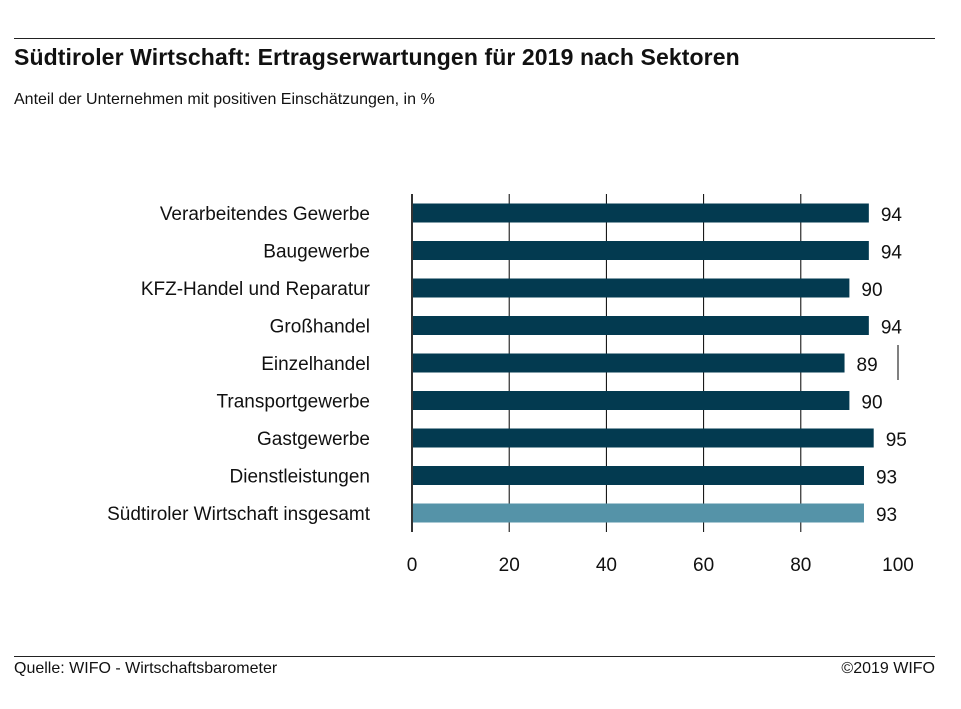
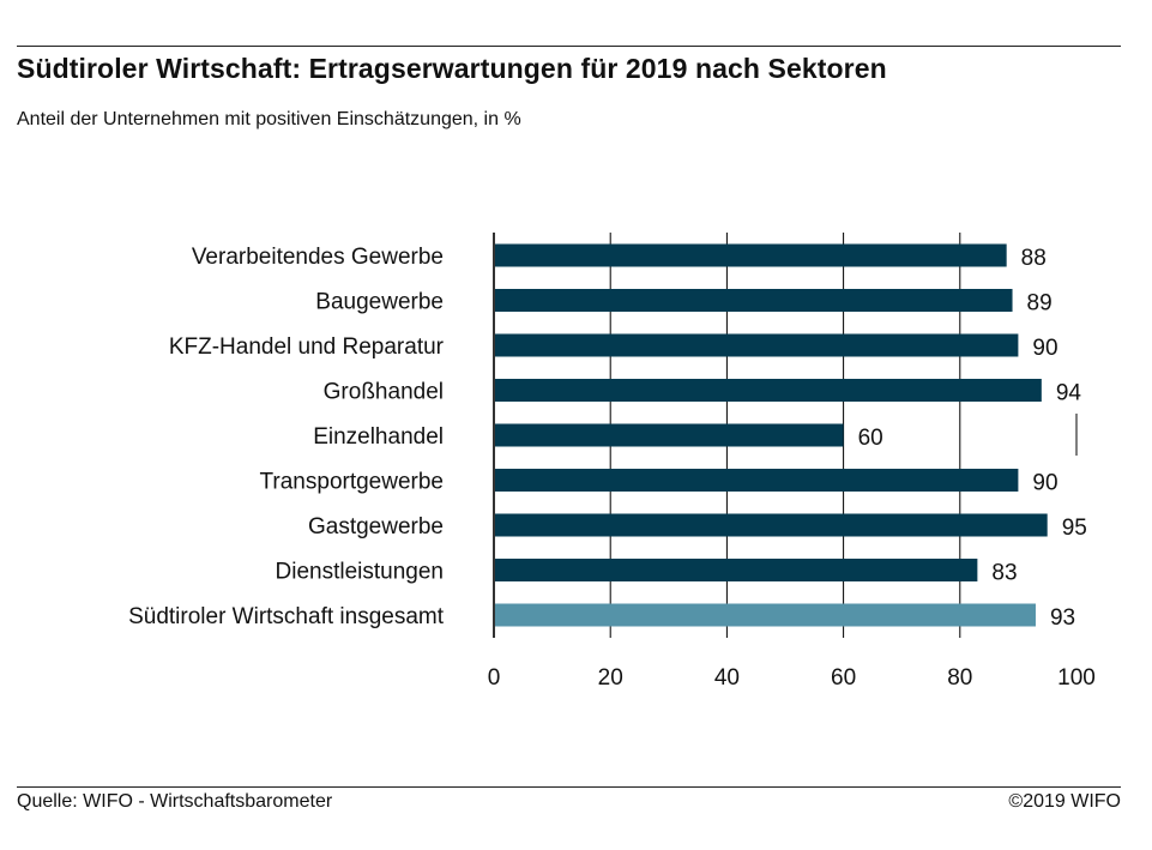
Verarbeitendes Gewerbe: 94 -> 88
Baugewerbe: 94 -> 89
Einzelhandel: 89 -> 60
Dienstleistungen: 93 -> 83
